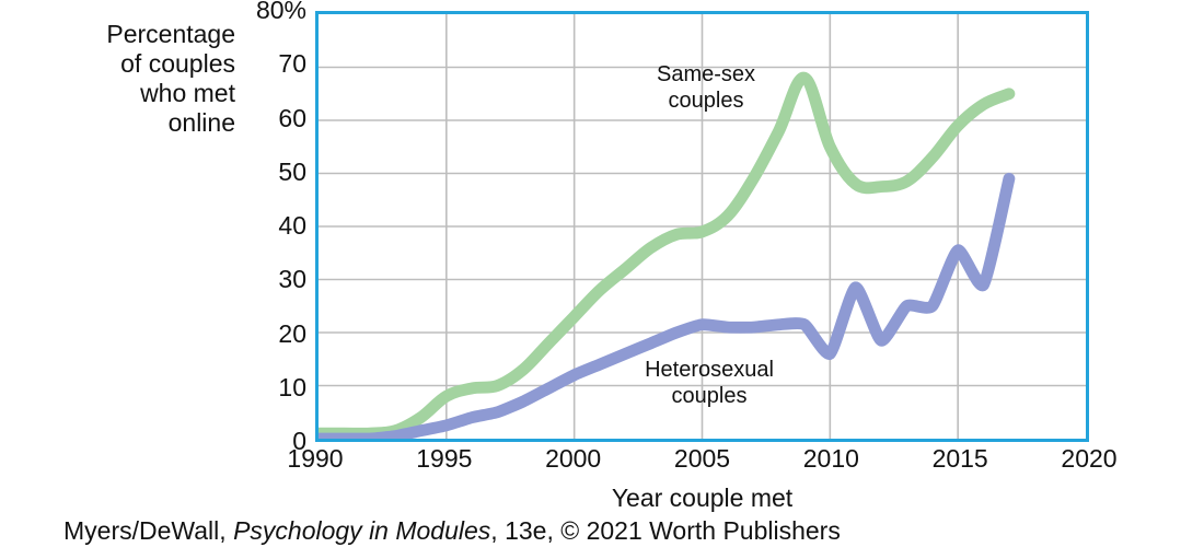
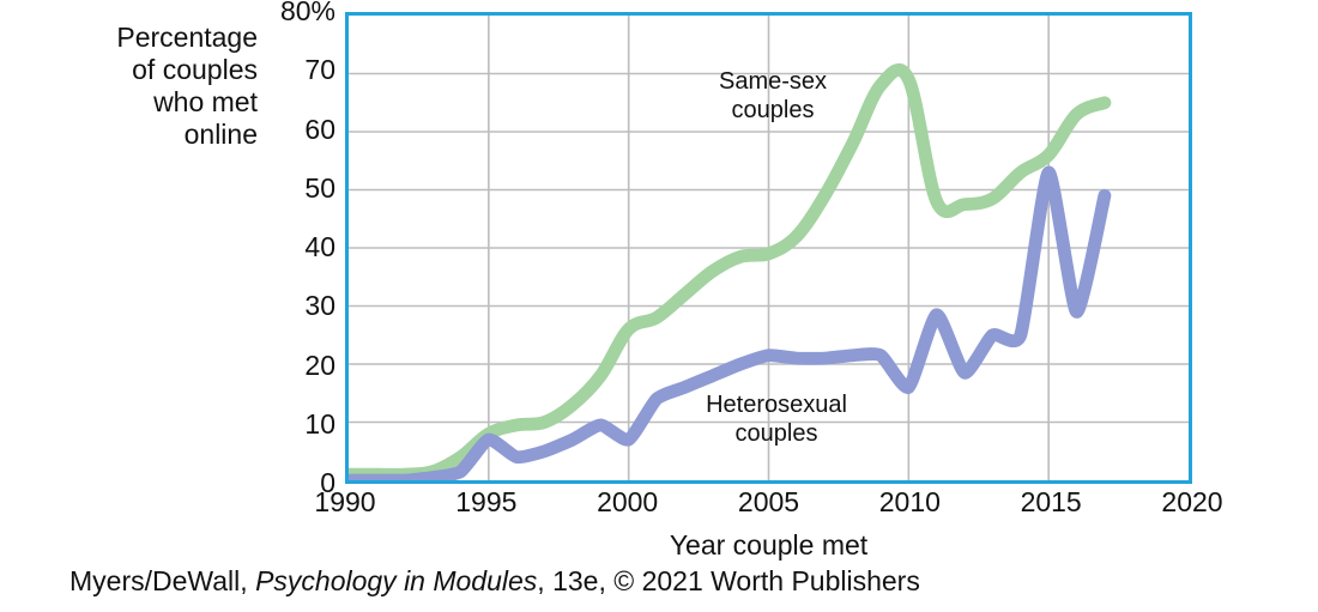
Heterosexual couples/1995: 2% -> 7%
Same-sex couples/2000: 23% -> 26%
Heterosexual couples/2000: 12% -> 7%
Same-sex couples/2010: 55% -> 69%
Same-sex couples/2015: 59% -> 56%
Heterosexual couples/2015: 36% -> 53%
